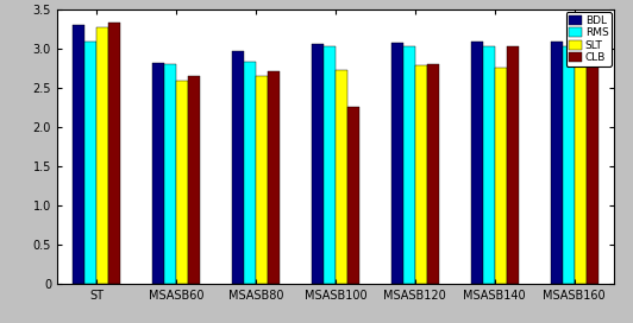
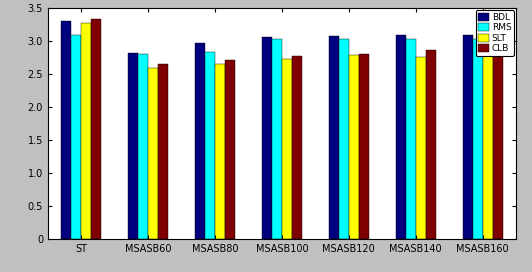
CLB/MSASB100: 2.26 -> 2.77
CLB/MSASB140: 3.04 -> 2.87
